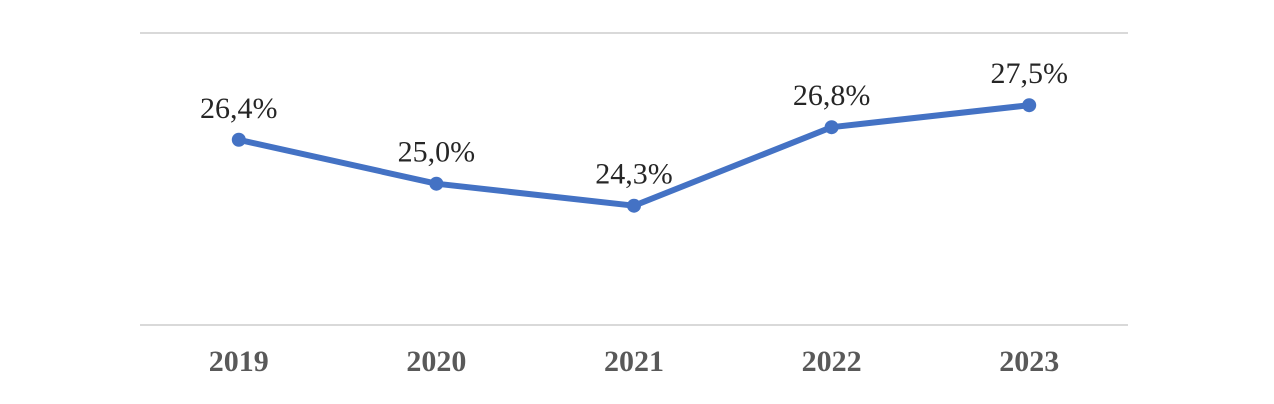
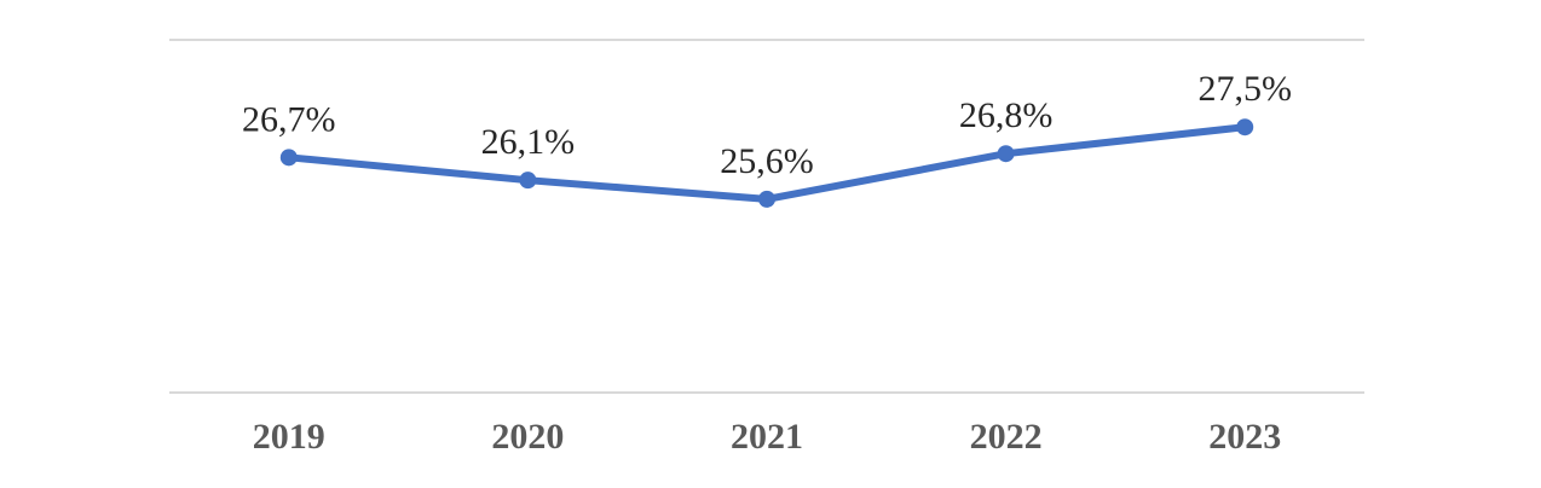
2019: 26,4% -> 26,7%
2020: 25,0% -> 26,1%
2021: 24,3% -> 25,6%
